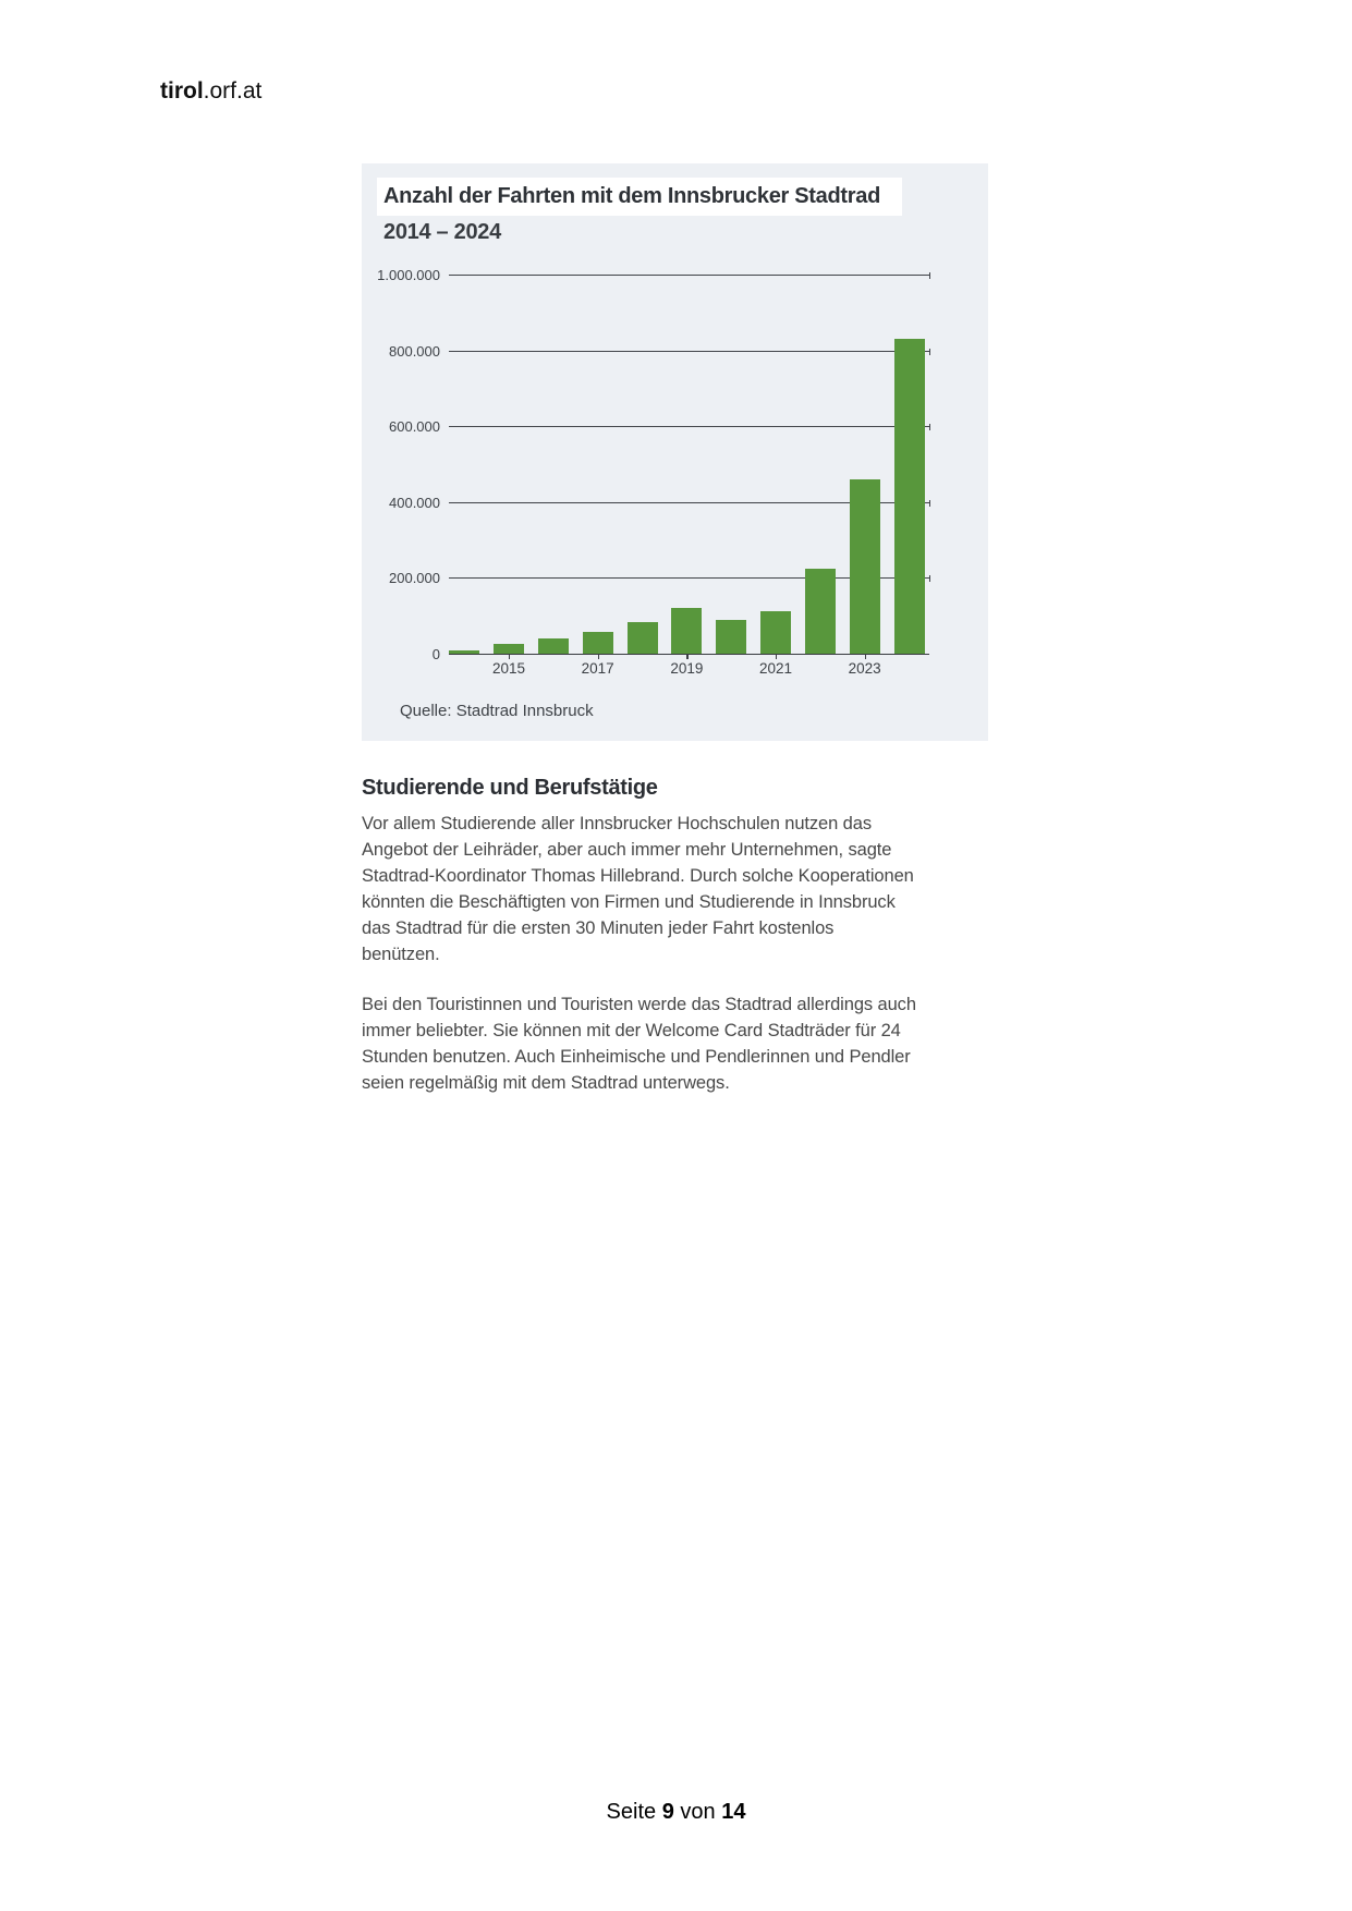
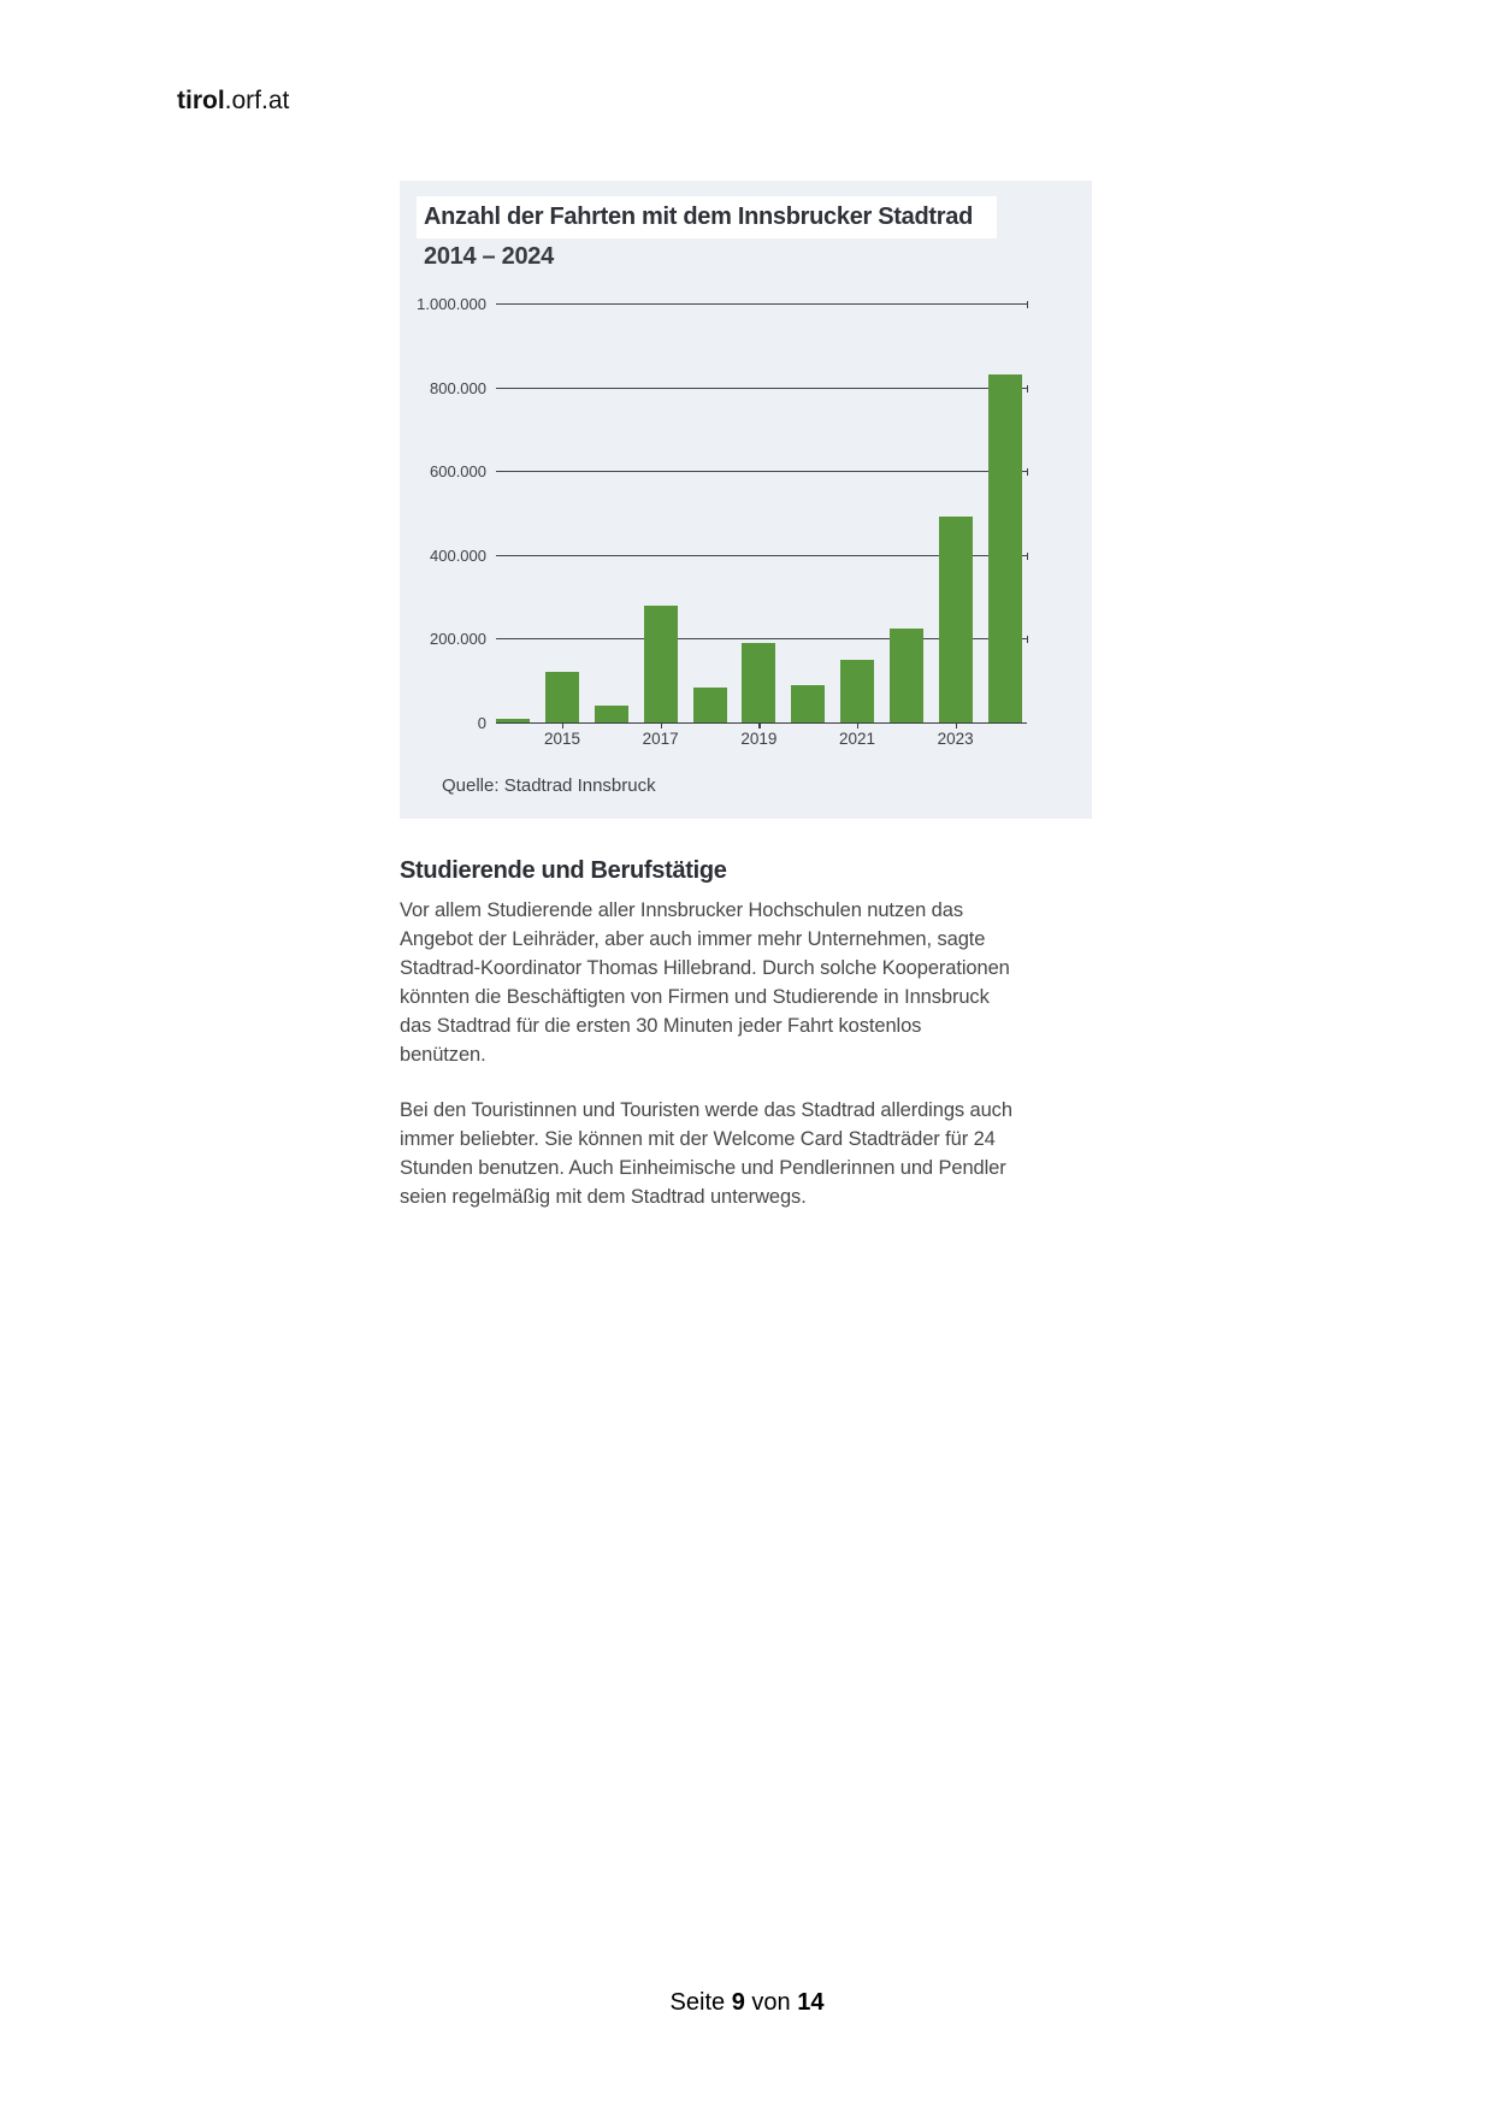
2015: 20000 -> 120000
2017: 60000 -> 280000
2019: 120000 -> 190000
2021: 110000 -> 150000
2023: 460000 -> 490000
